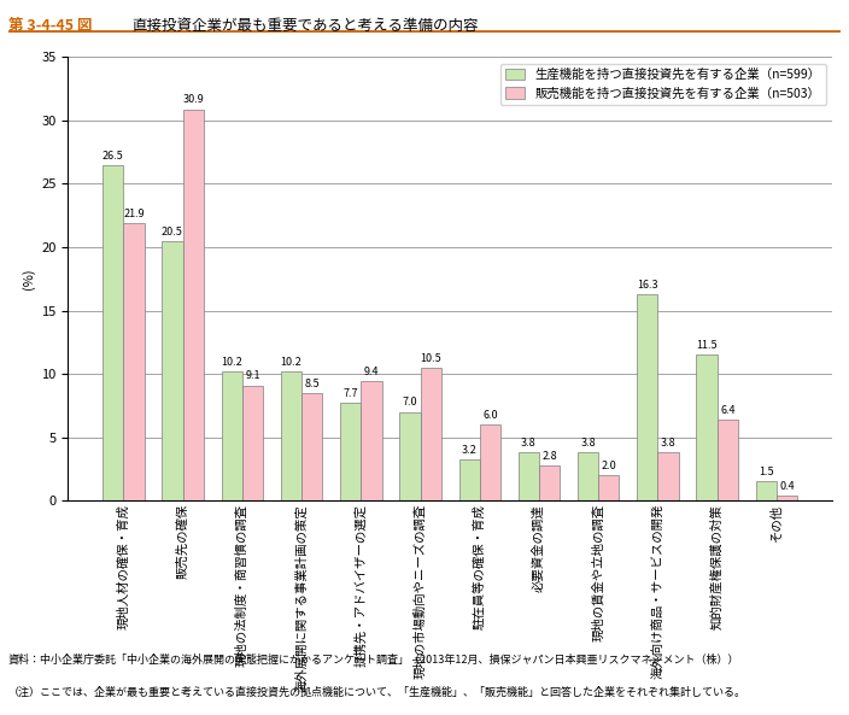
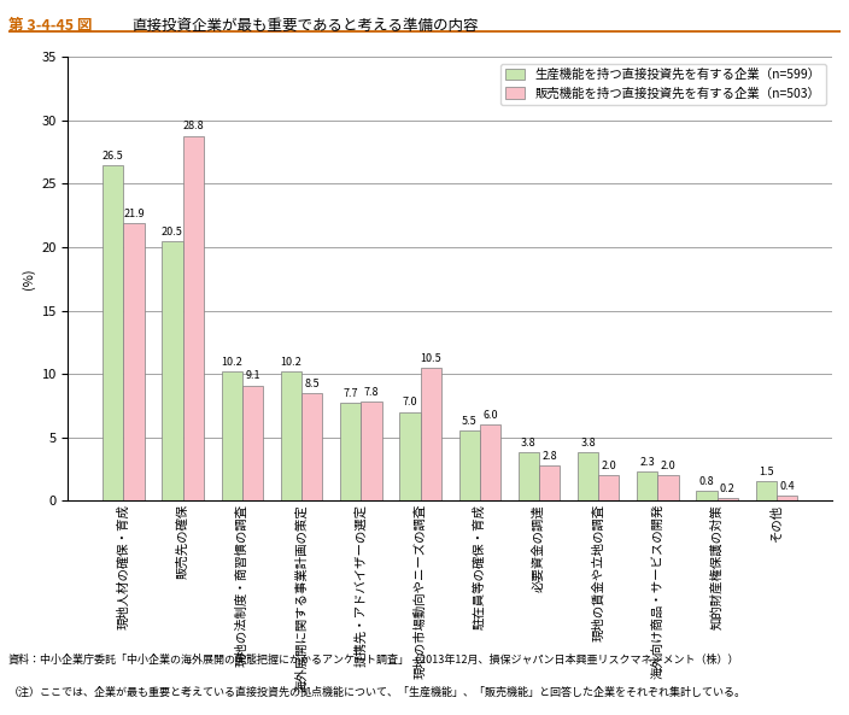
販売機能を持つ直接投資先を有する企業（n=503）/販売先の確保: 30.9 -> 28.8
販売機能を持つ直接投資先を有する企業（n=503）/提携先・アドバイザーの選定: 9.4 -> 7.8
生産機能を持つ直接投資先を有する企業（n=599）/駐在員等の確保・育成: 3.2 -> 5.5
生産機能を持つ直接投資先を有する企業（n=599）/海外向け商品・サービスの開発: 16.3 -> 2.3
販売機能を持つ直接投資先を有する企業（n=503）/海外向け商品・サービスの開発: 3.8 -> 2.0
生産機能を持つ直接投資先を有する企業（n=599）/知的財産権保護の対策: 11.5 -> 0.8
販売機能を持つ直接投資先を有する企業（n=503）/知的財産権保護の対策: 6.4 -> 0.2
